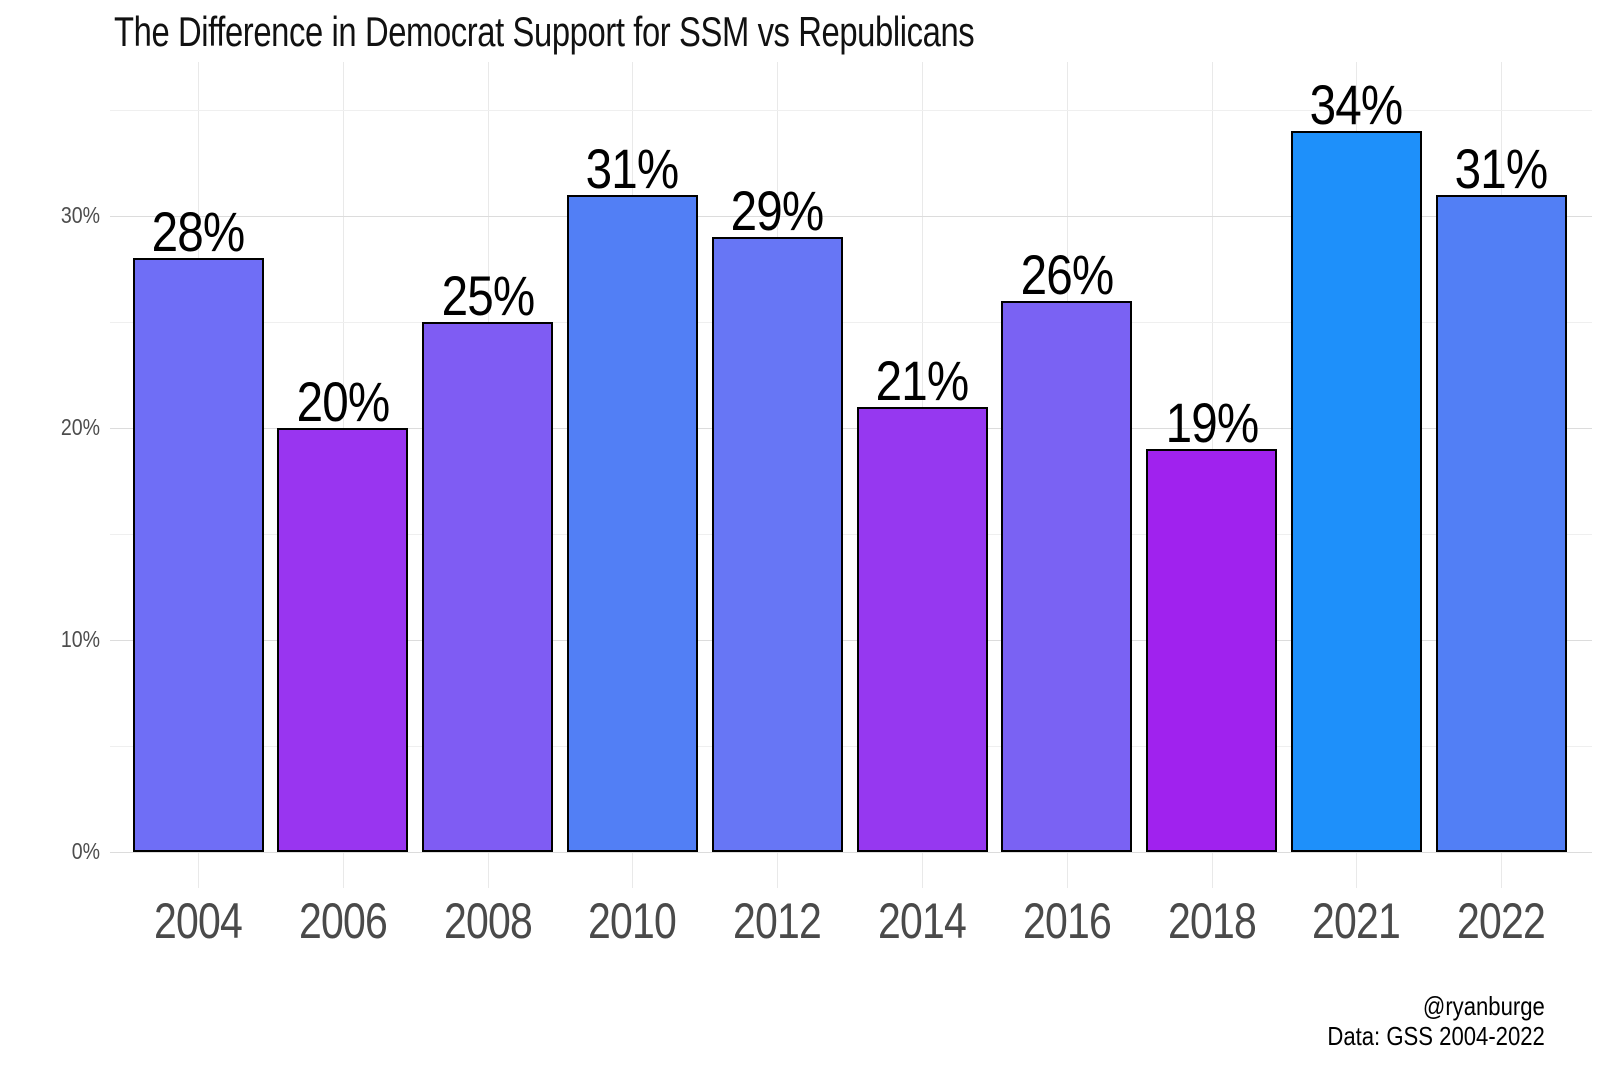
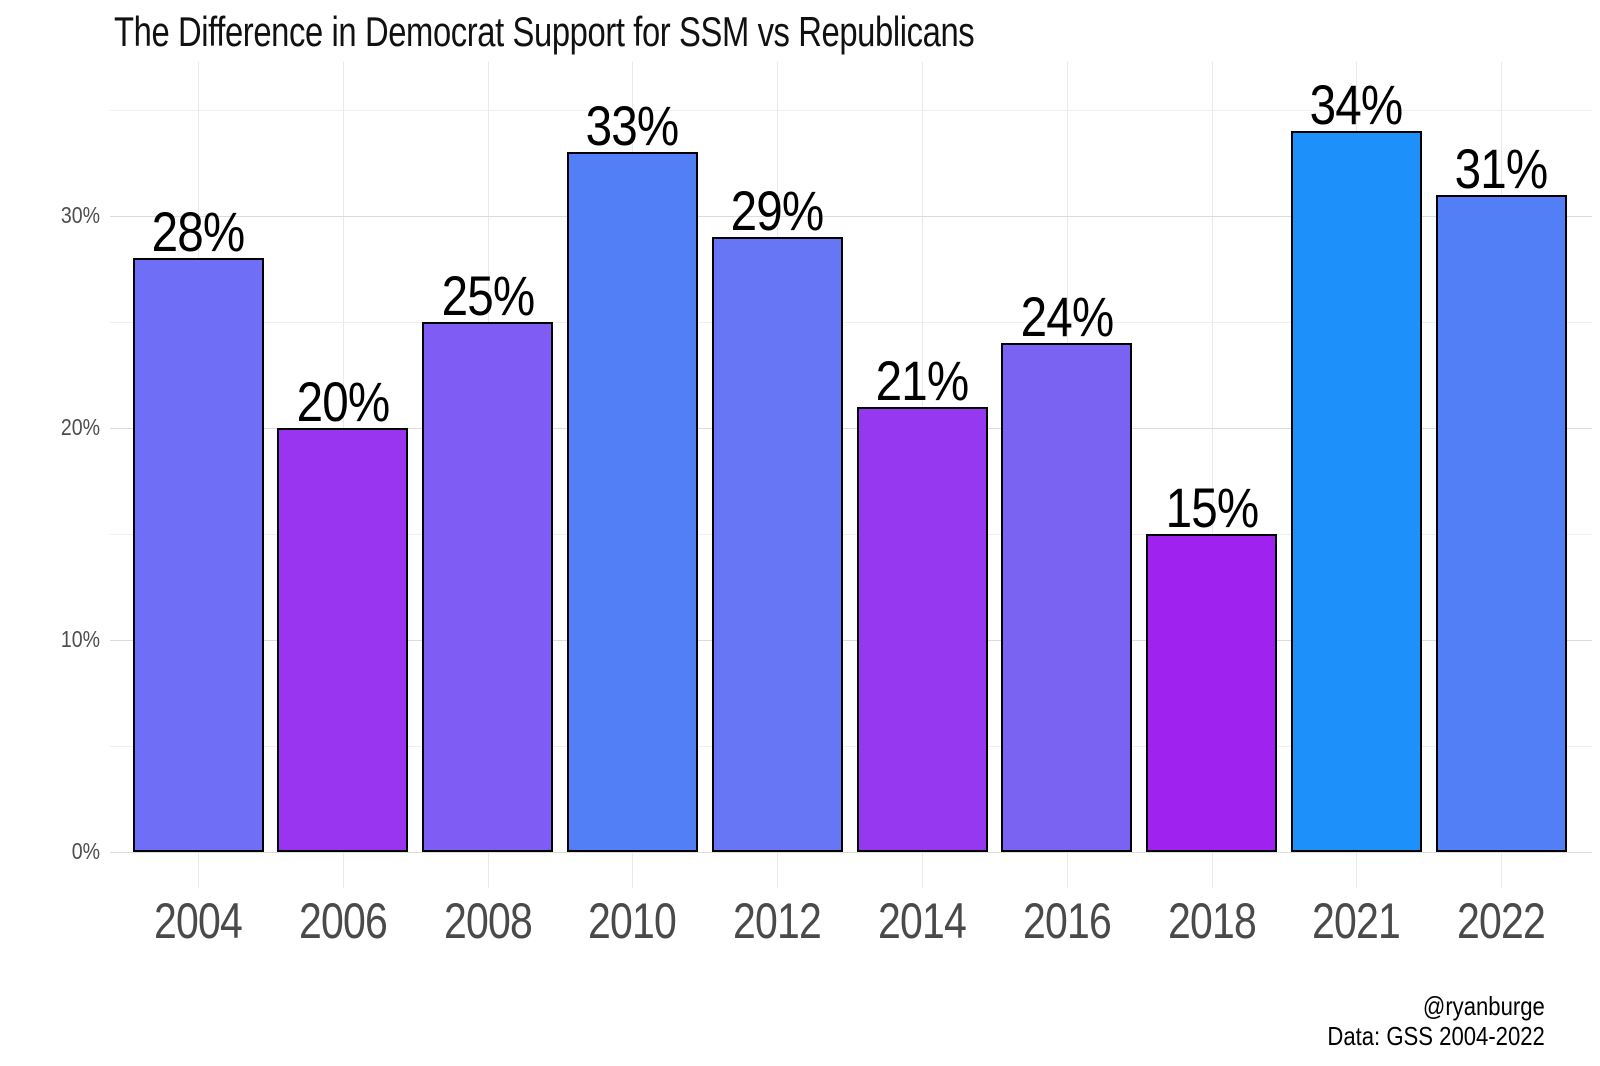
2010: 31% -> 33%
2016: 26% -> 24%
2018: 19% -> 15%
